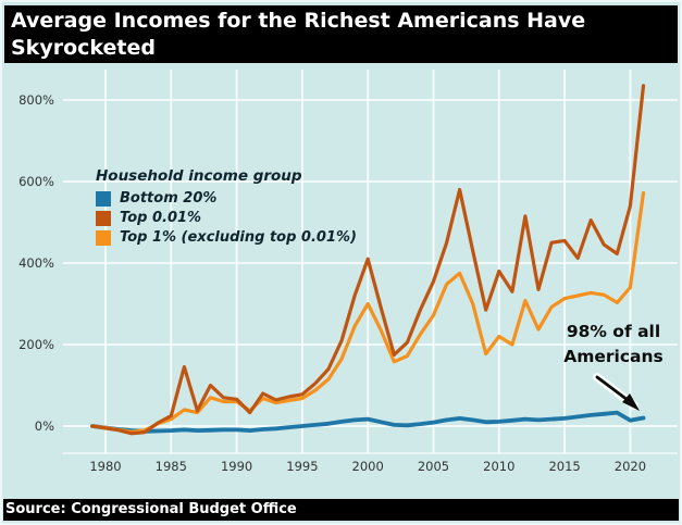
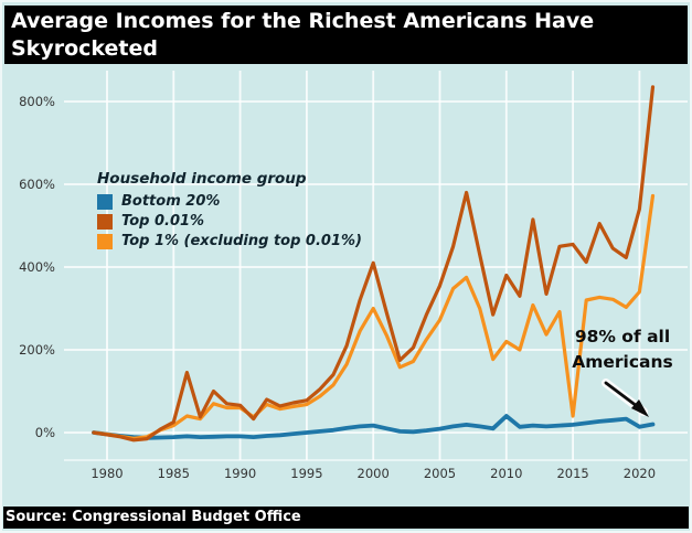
Bottom 20%/2010: 10% -> 40%
Top 1% (excluding top 0.01%)/2015: 310% -> 40%
